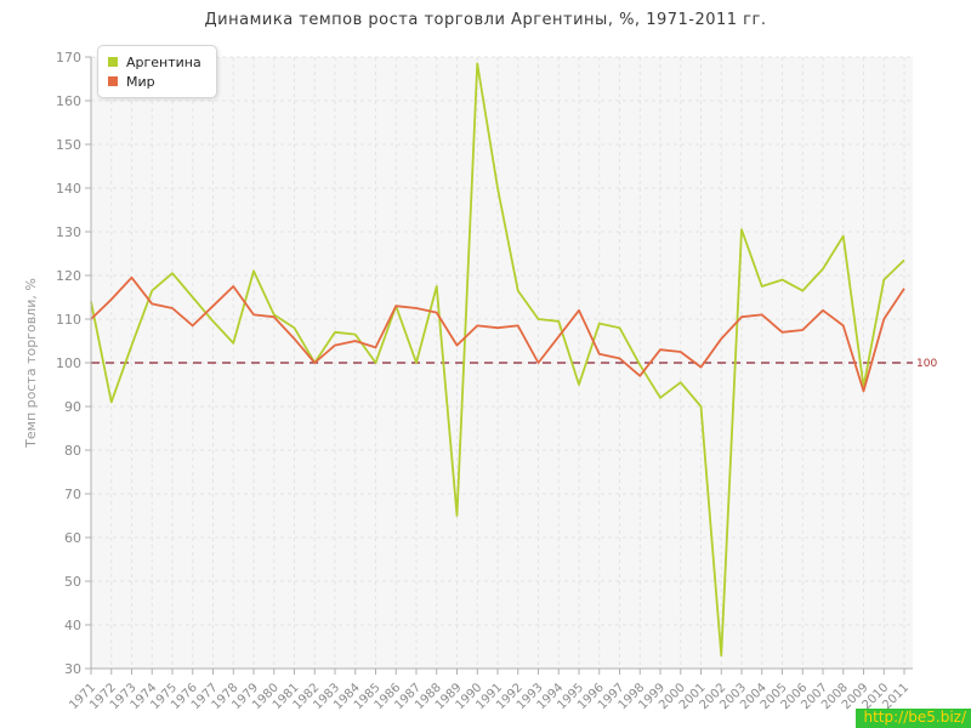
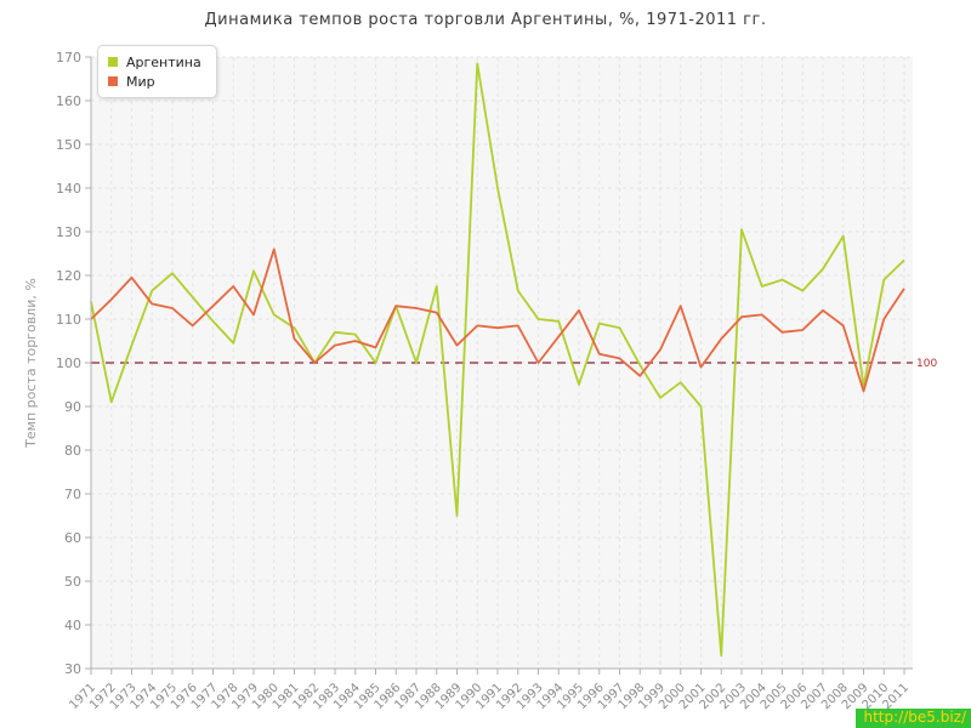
Мир/1980: 110 -> 126
Мир/2000: 102 -> 113
